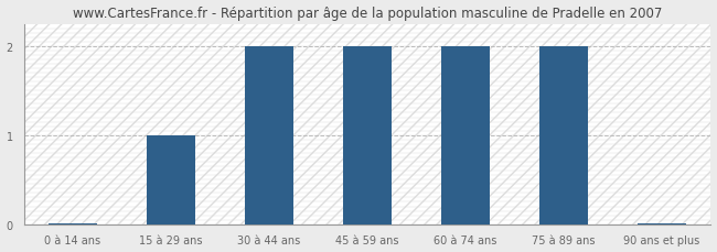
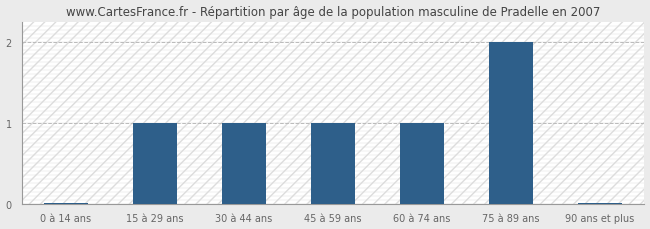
30 à 44 ans: 2.00 -> 1.00
45 à 59 ans: 2.00 -> 1.00
60 à 74 ans: 2.00 -> 1.00
